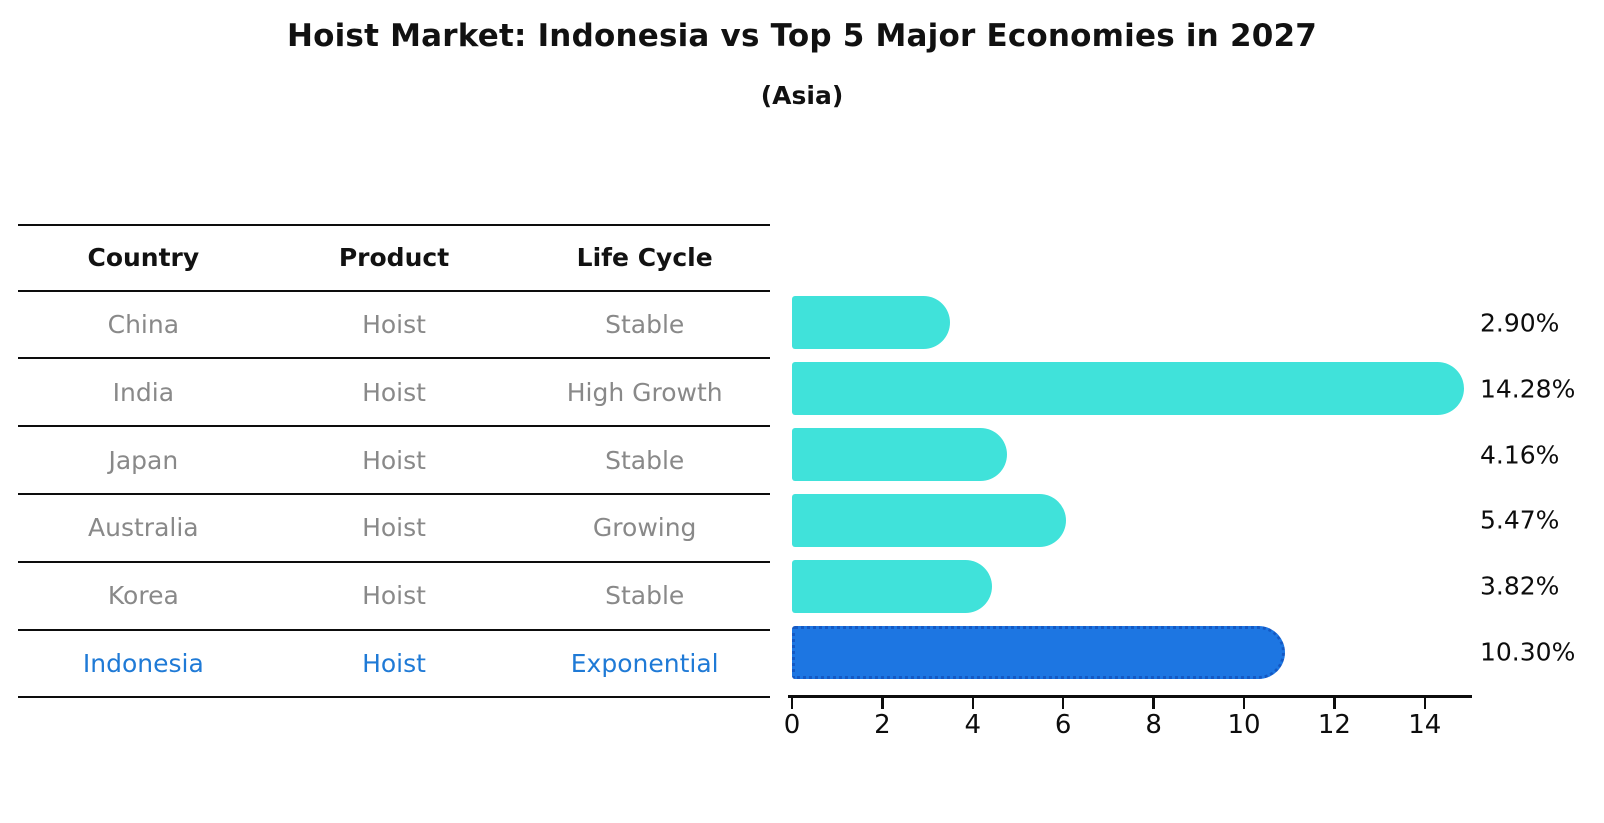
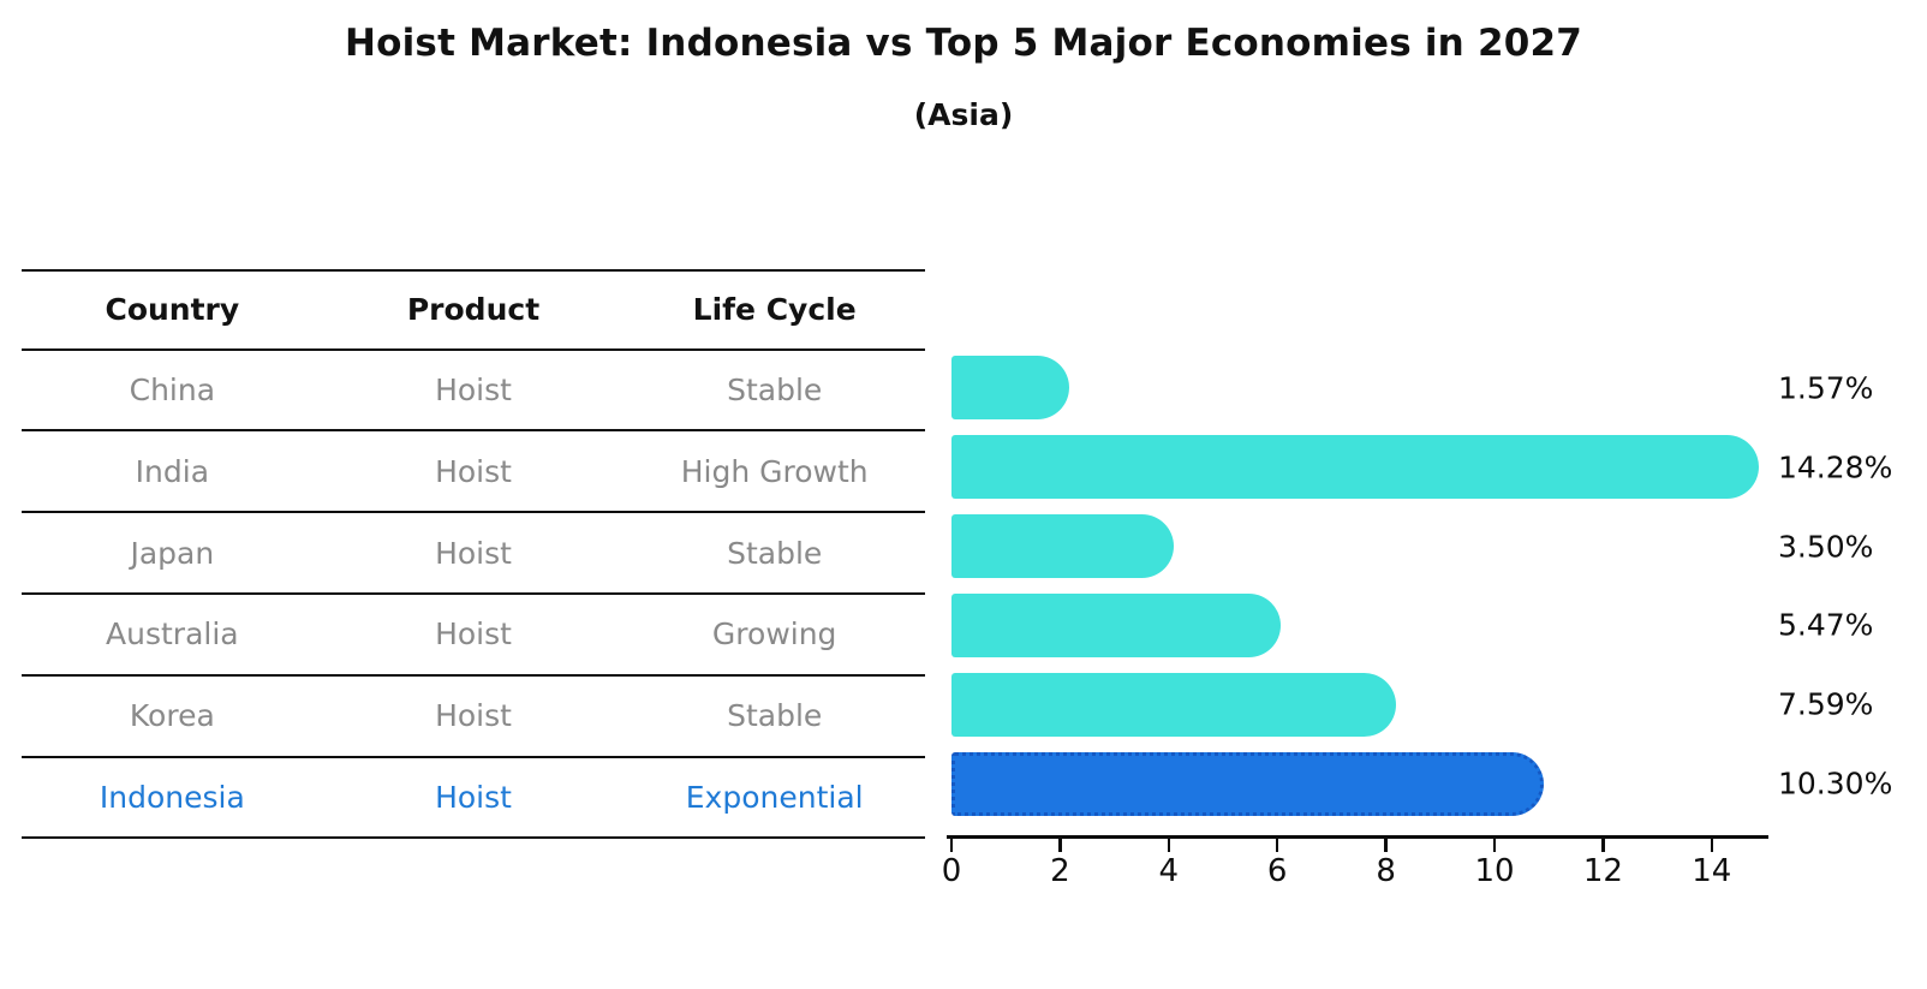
China: 2.90% -> 1.57%
Japan: 4.16% -> 3.50%
Korea: 3.82% -> 7.59%
